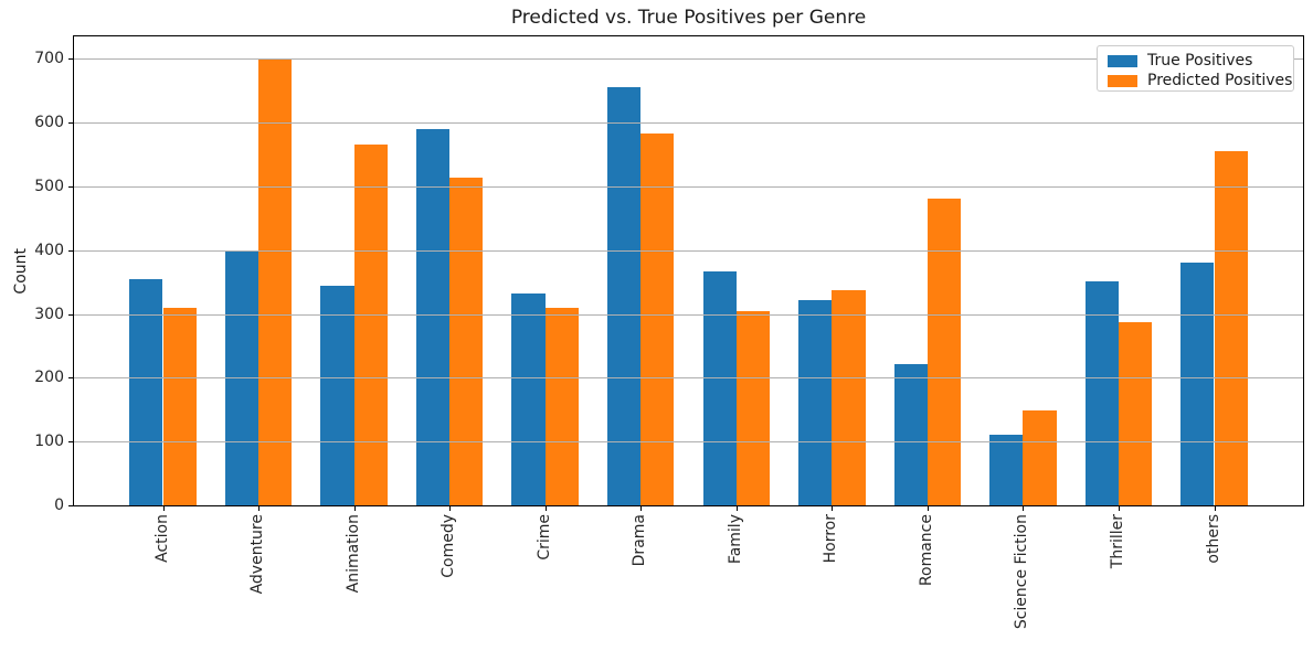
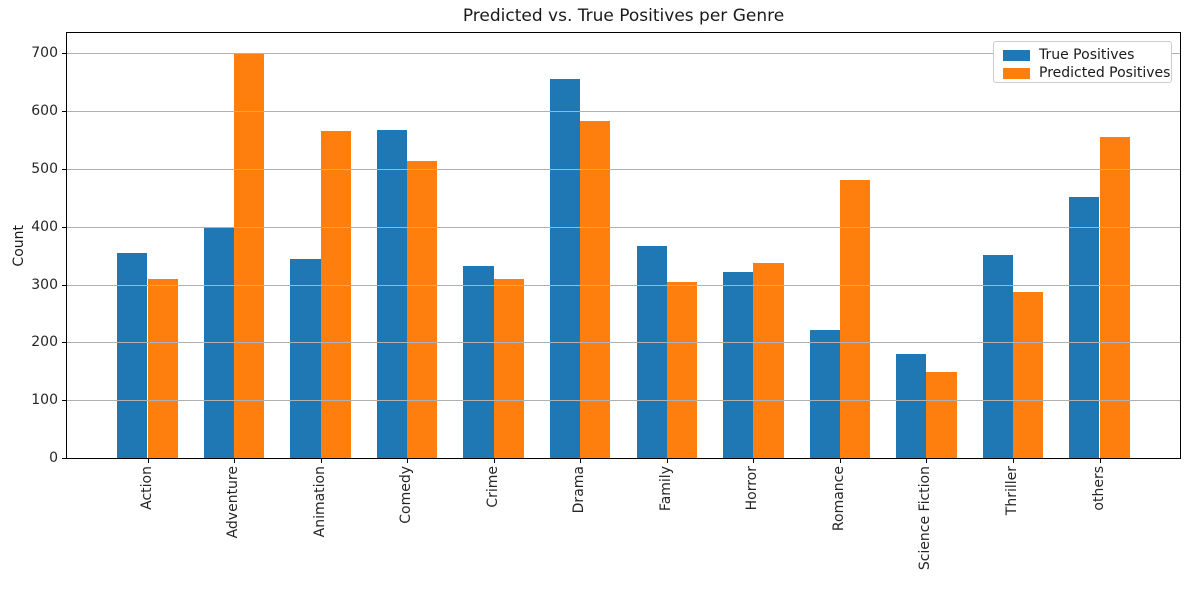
True Positives/Comedy: 590 -> 570
True Positives/Science Fiction: 110 -> 180
True Positives/others: 380 -> 450
